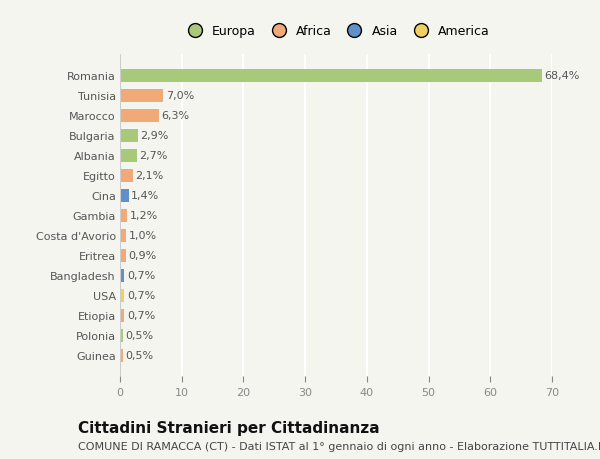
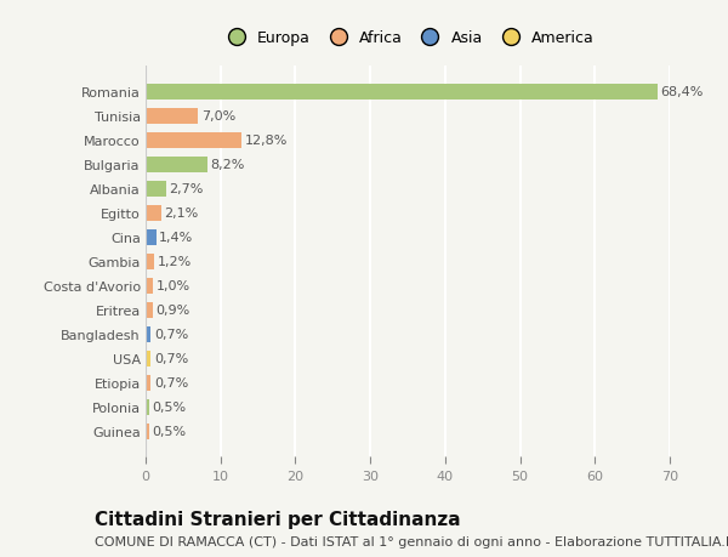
Marocco: 6,3% -> 12,8%
Bulgaria: 2,9% -> 8,2%
